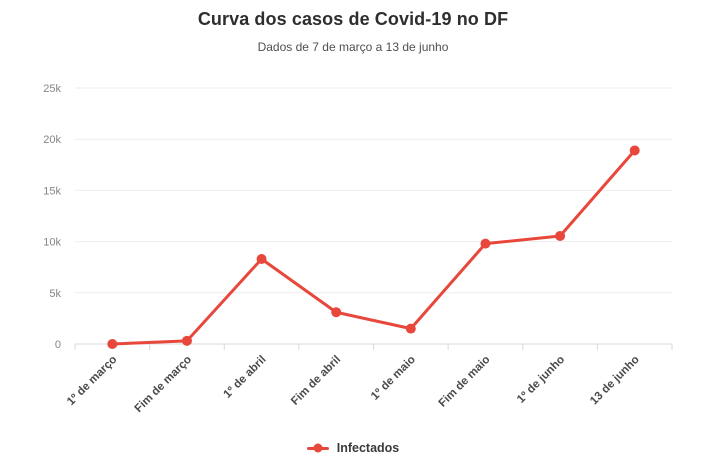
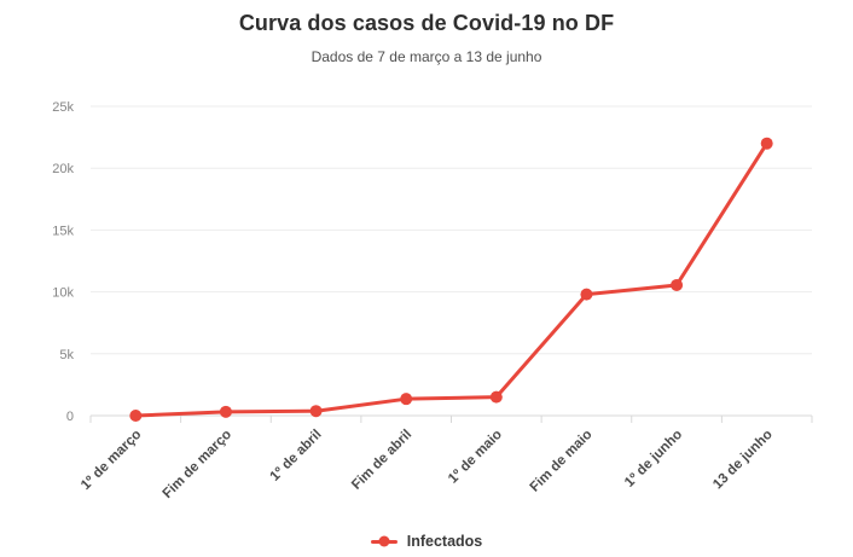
1º de abril: 8.3k -> 0.4k
Fim de abril: 3.1k -> 1.4k
13 de junho: 18.9k -> 22.0k
